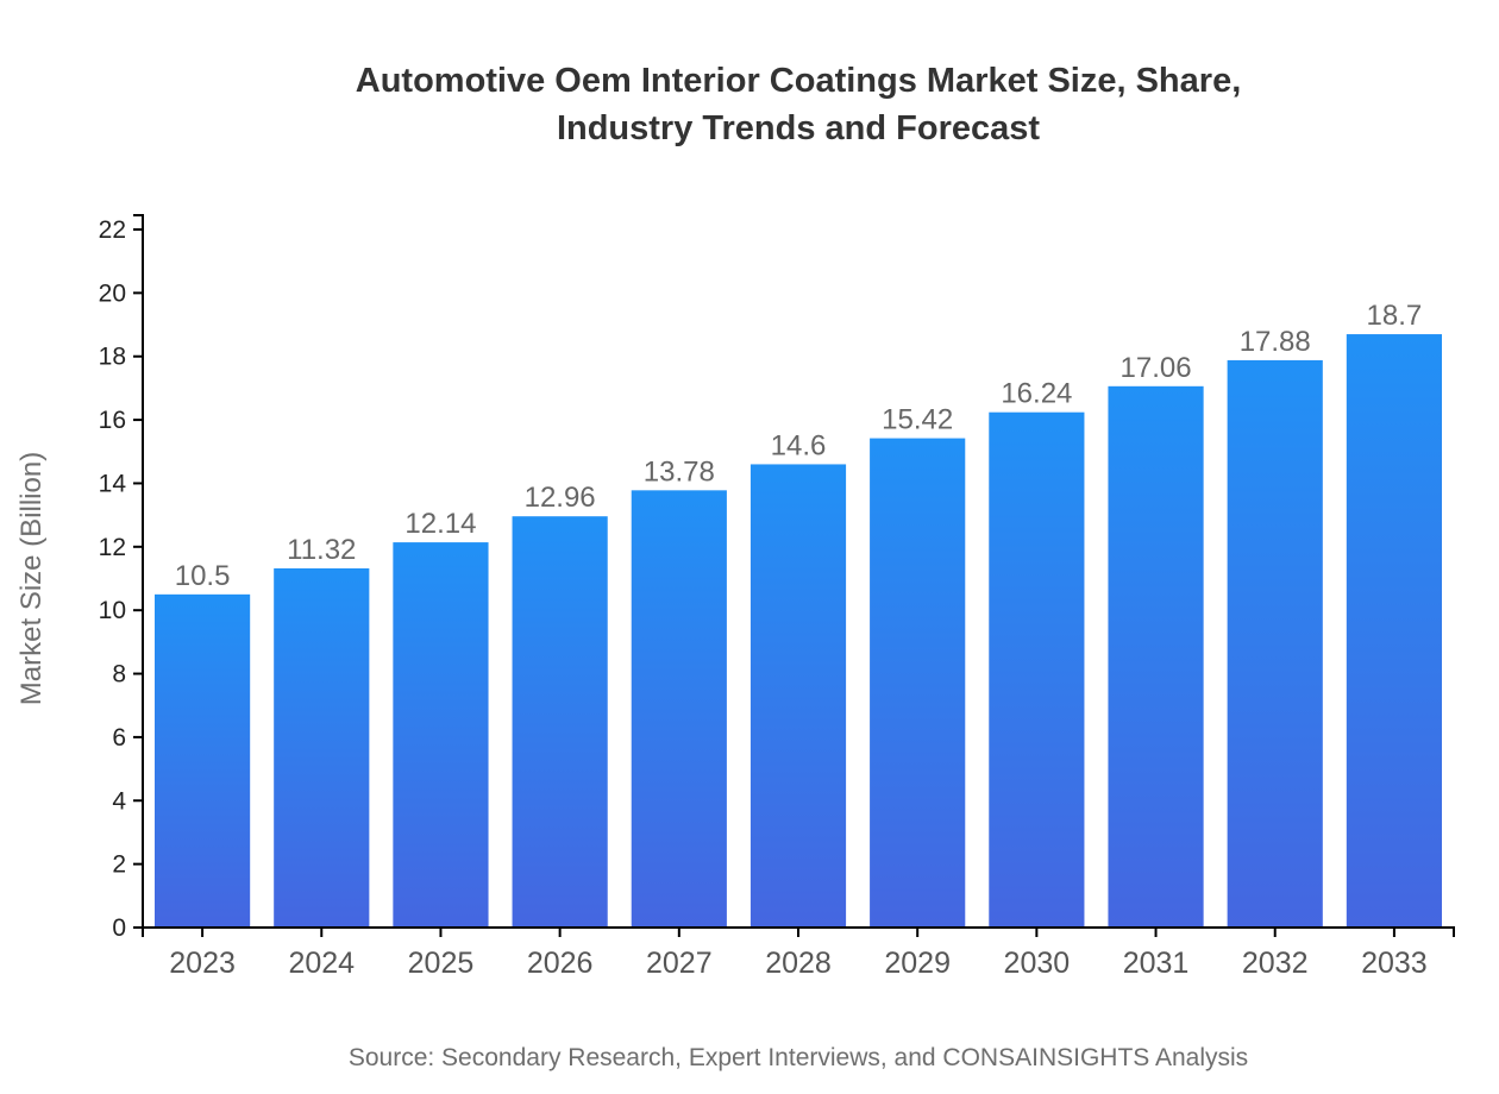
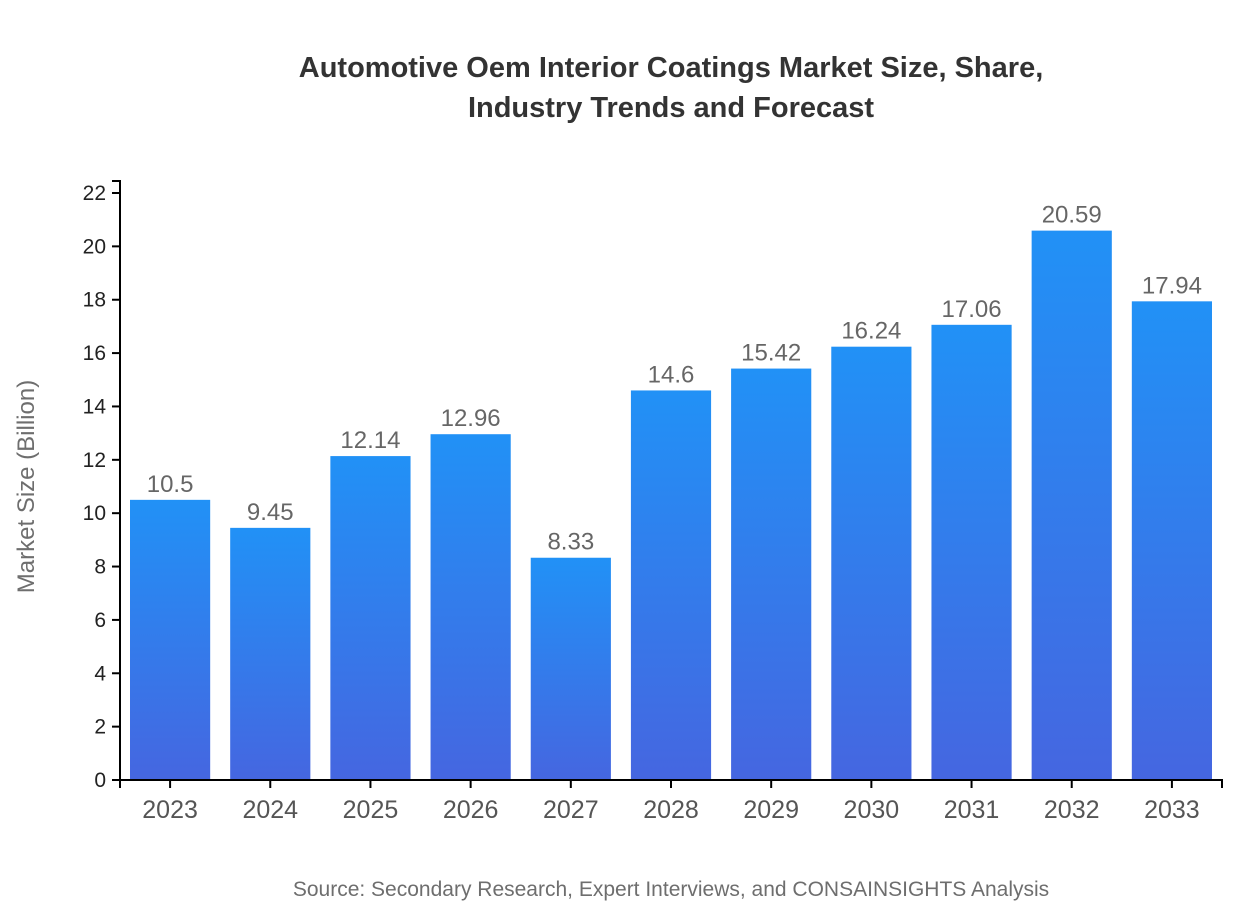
2024: 11.32 -> 9.45
2027: 13.78 -> 8.33
2032: 17.88 -> 20.59
2033: 18.7 -> 17.94
